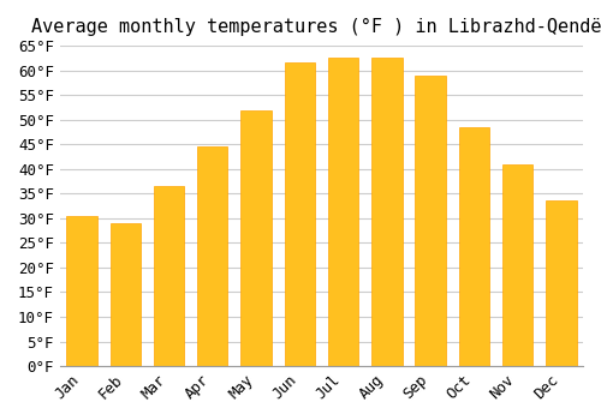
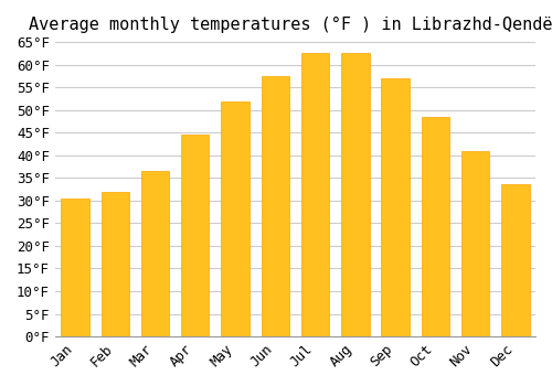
Feb: 29.0°F -> 32.0°F
Jun: 61.5°F -> 57.5°F
Sep: 59.0°F -> 57.0°F
